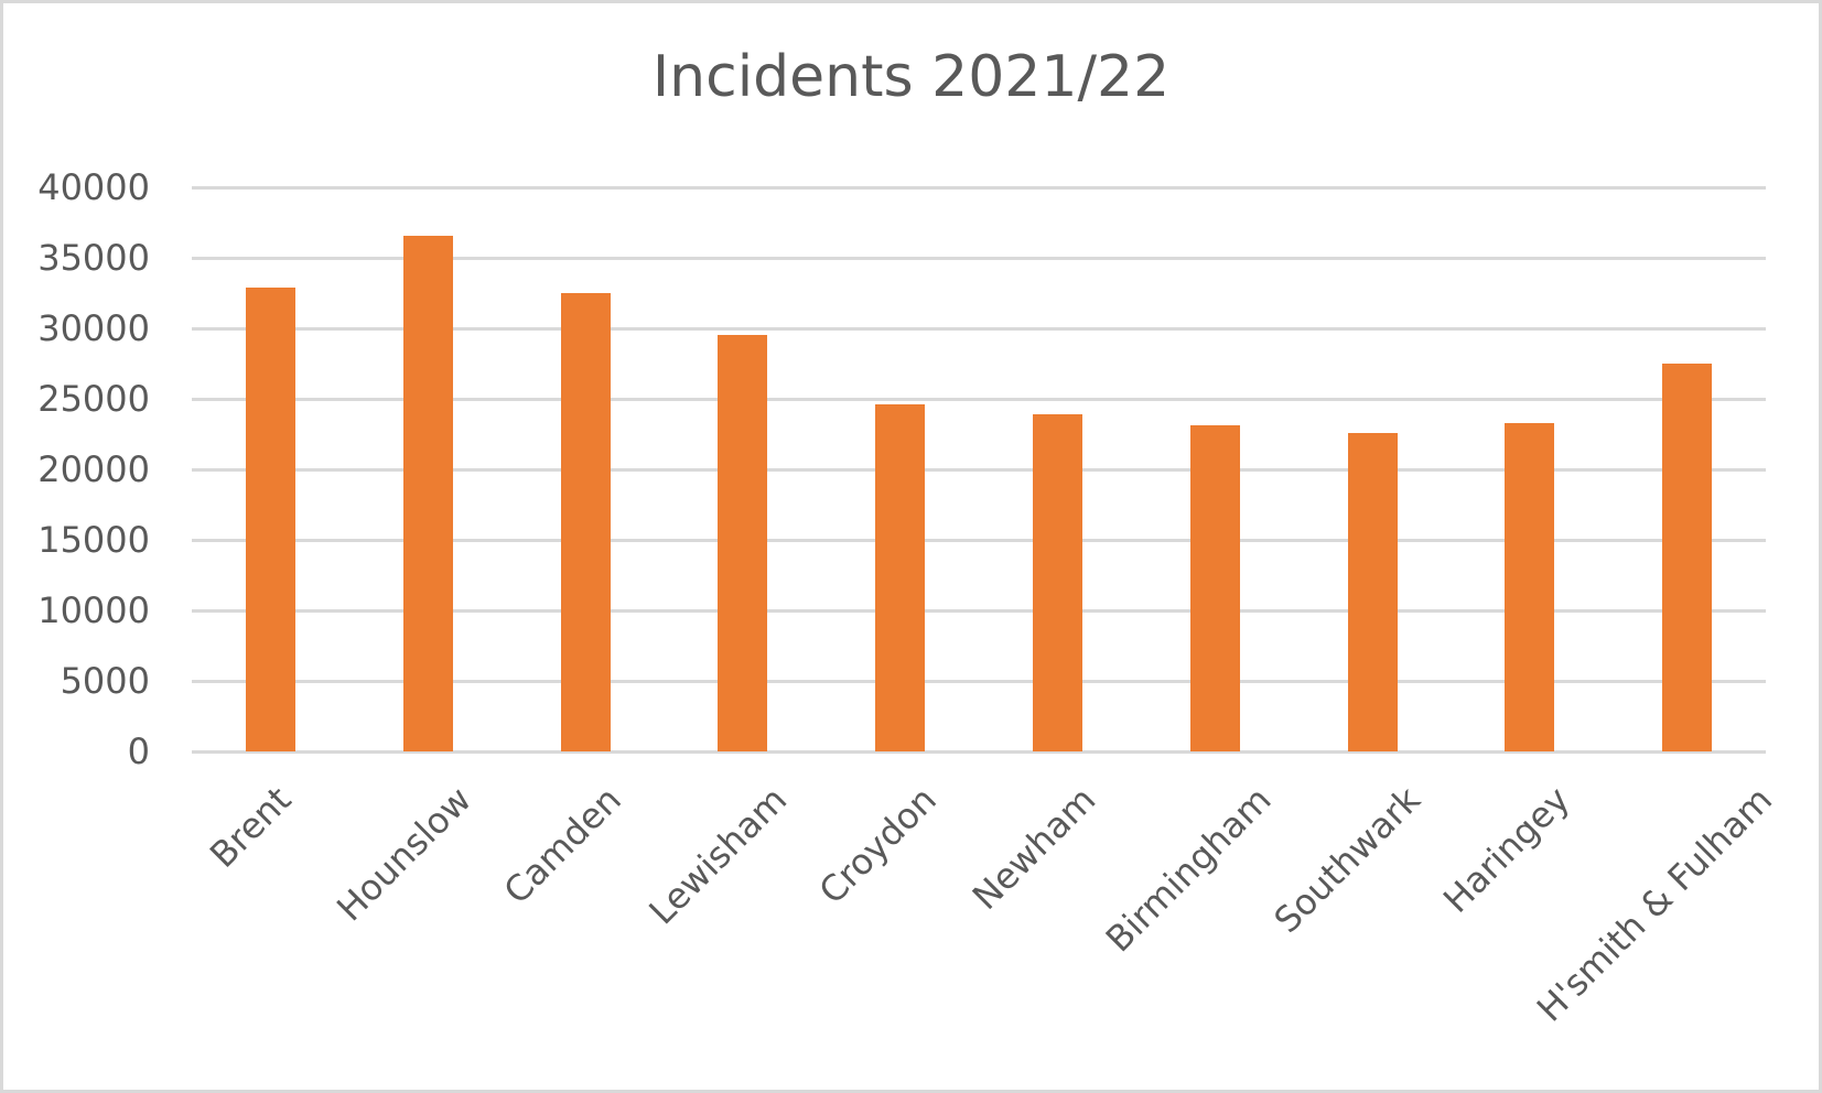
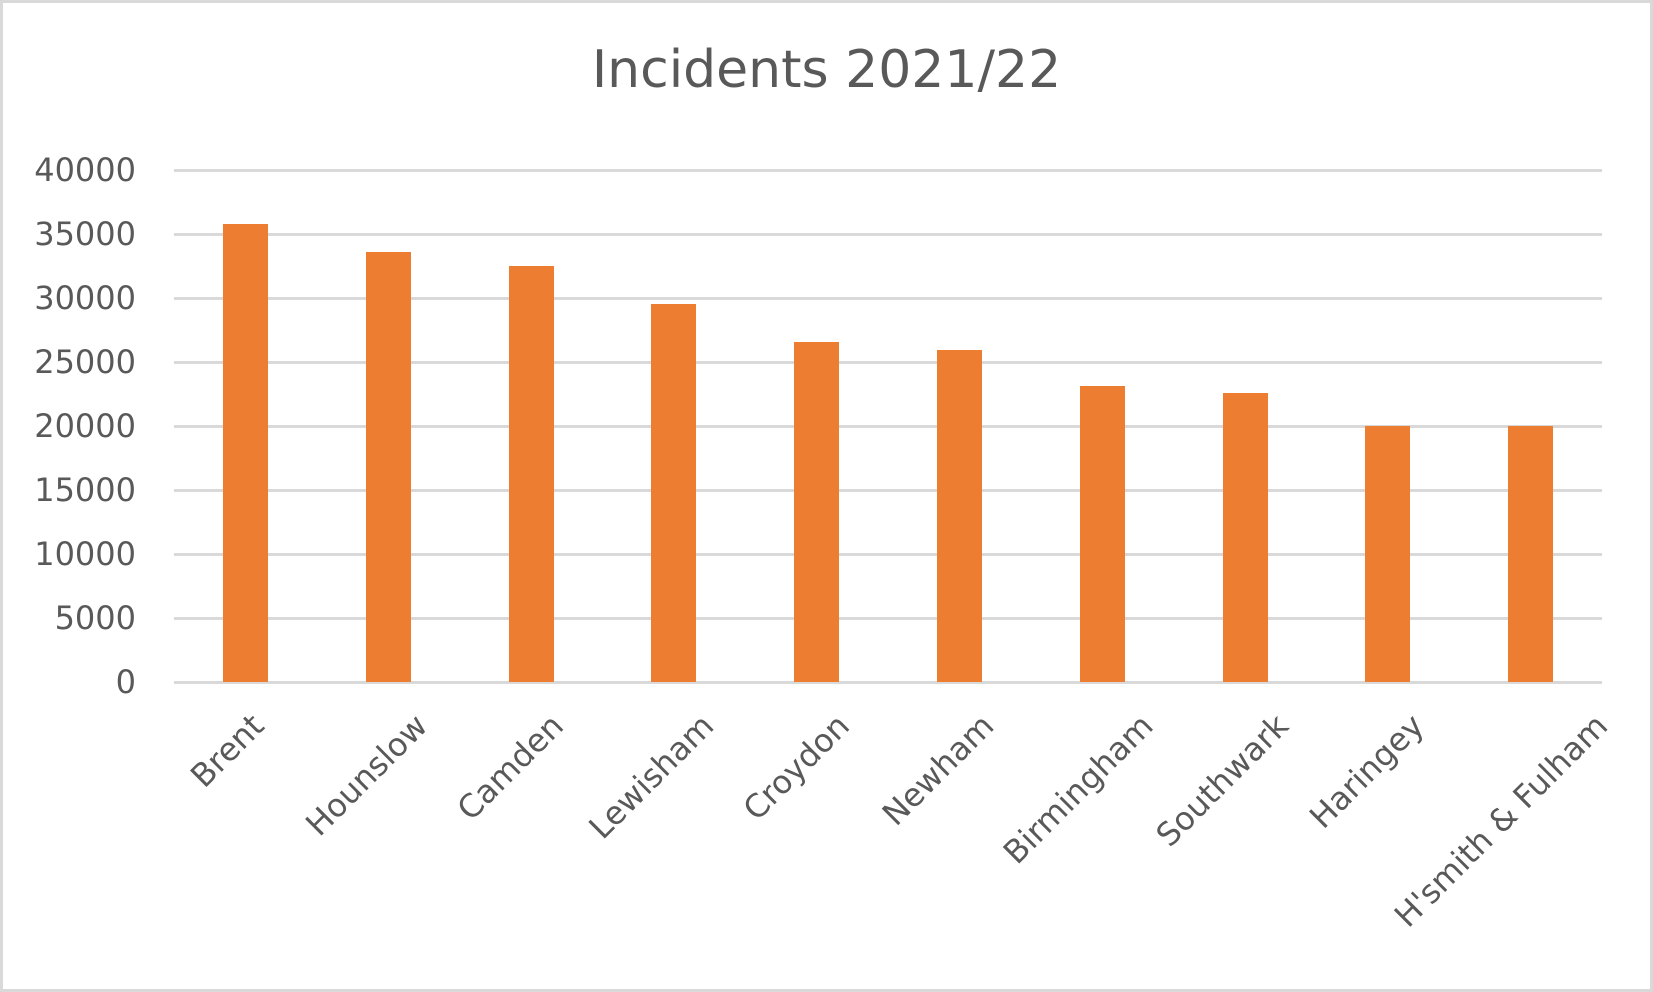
Brent: 32900 -> 35800
Hounslow: 36600 -> 33600
Croydon: 24600 -> 26600
Newham: 23900 -> 25900
Haringey: 23300 -> 20000
H'smith & Fulham: 27500 -> 20000
